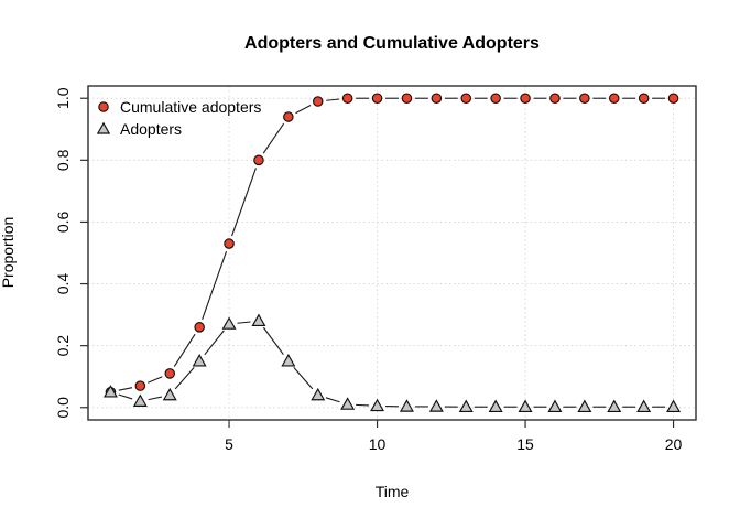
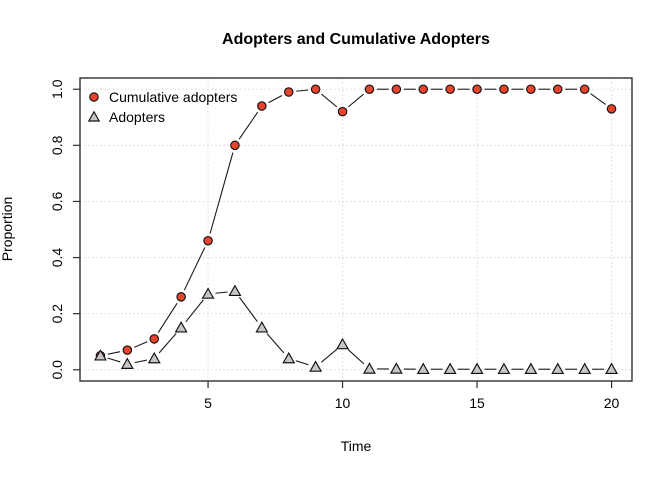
Cumulative adopters/5: 0.53 -> 0.46
Cumulative adopters/10: 1.00 -> 0.92
Adopters/10: 0.01 -> 0.09
Cumulative adopters/20: 1.00 -> 0.93
